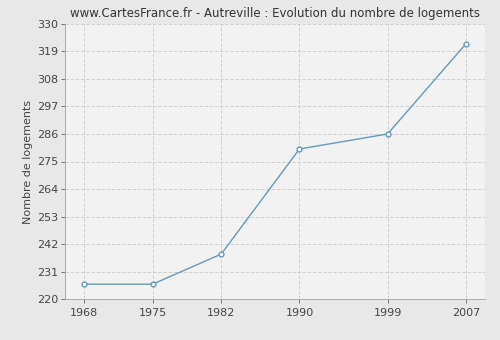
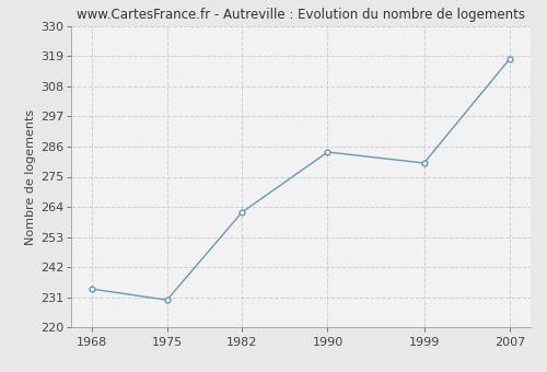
1968: 226 -> 234
1975: 226 -> 230
1982: 238 -> 262
1990: 280 -> 284
1999: 286 -> 280
2007: 322 -> 318
